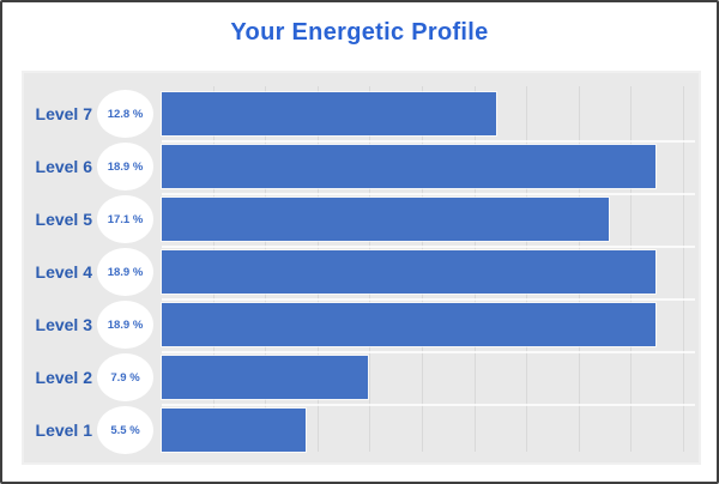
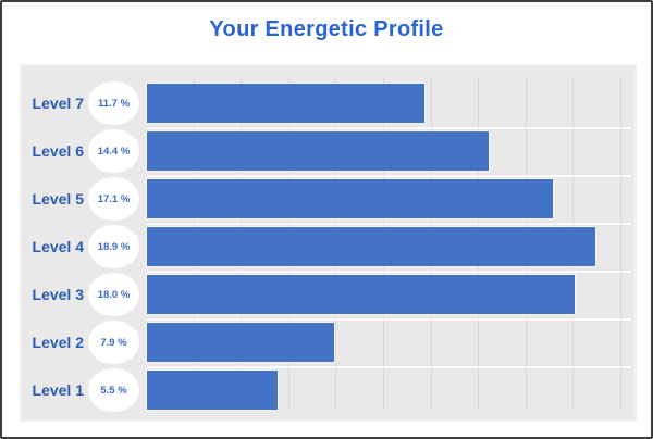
Level 7: 12.8 -> 11.7
Level 6: 18.9 -> 14.4
Level 3: 18.9 -> 18.0
